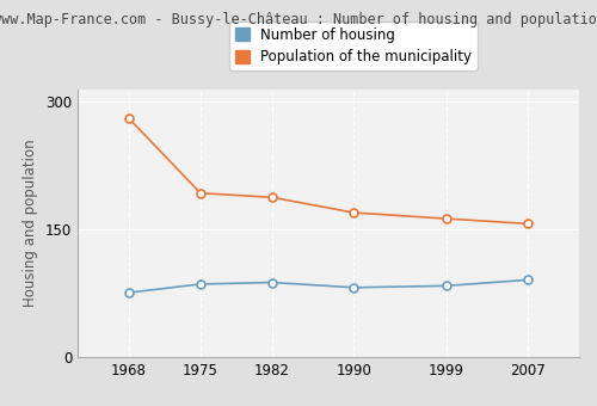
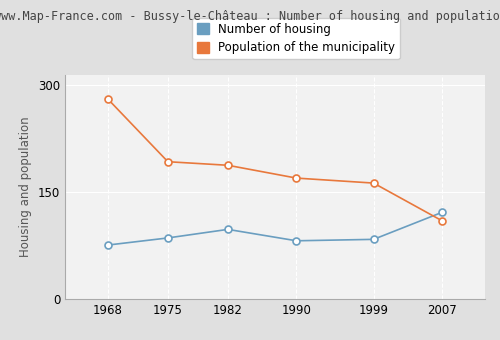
Number of housing/1982: 88 -> 98
Number of housing/2007: 91 -> 122
Population of the municipality/2007: 157 -> 110
